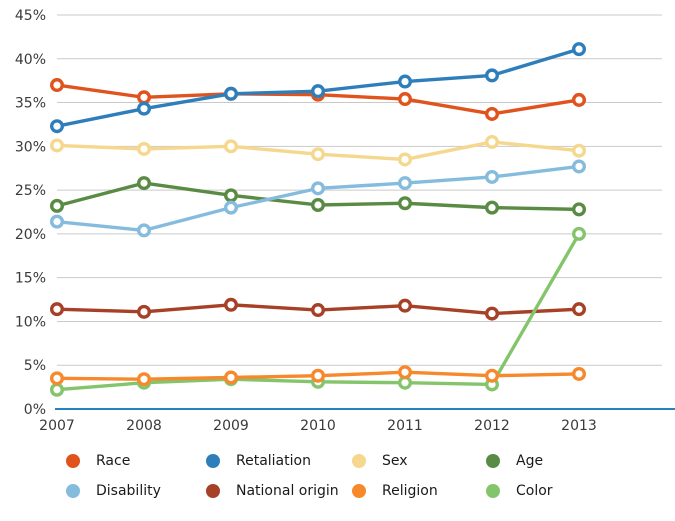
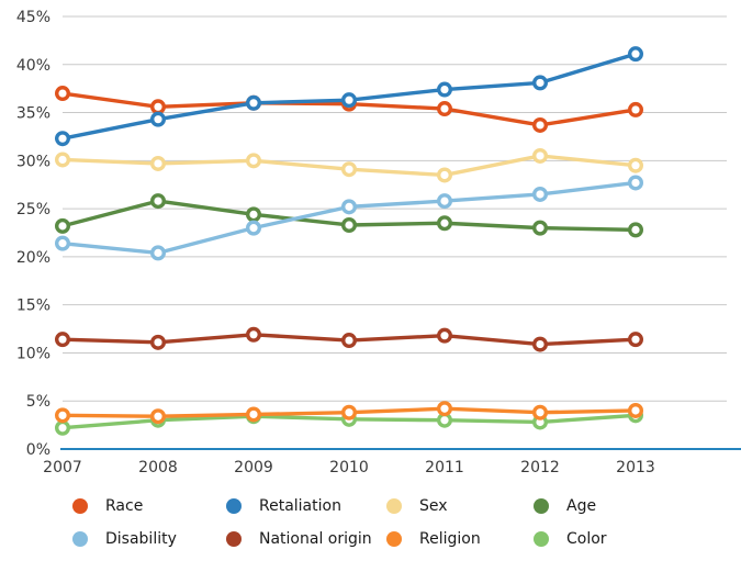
Color/2013: 20% -> 4%
